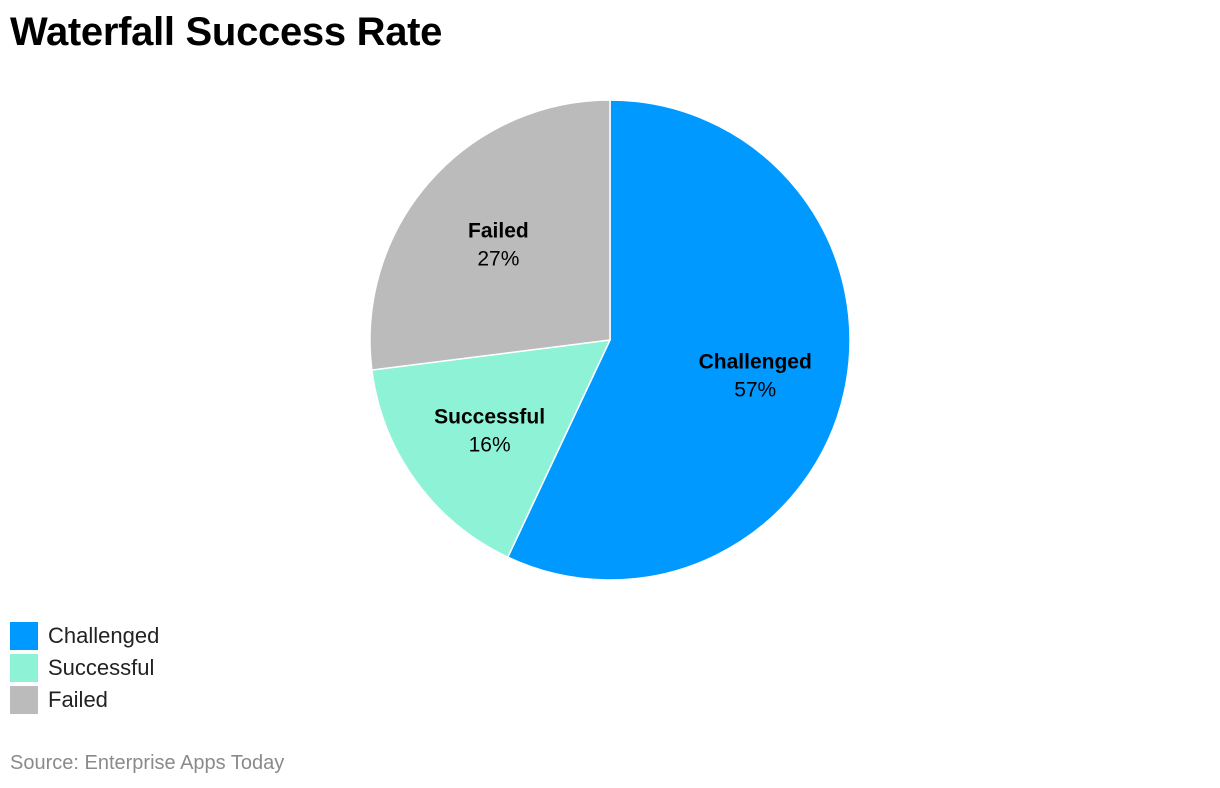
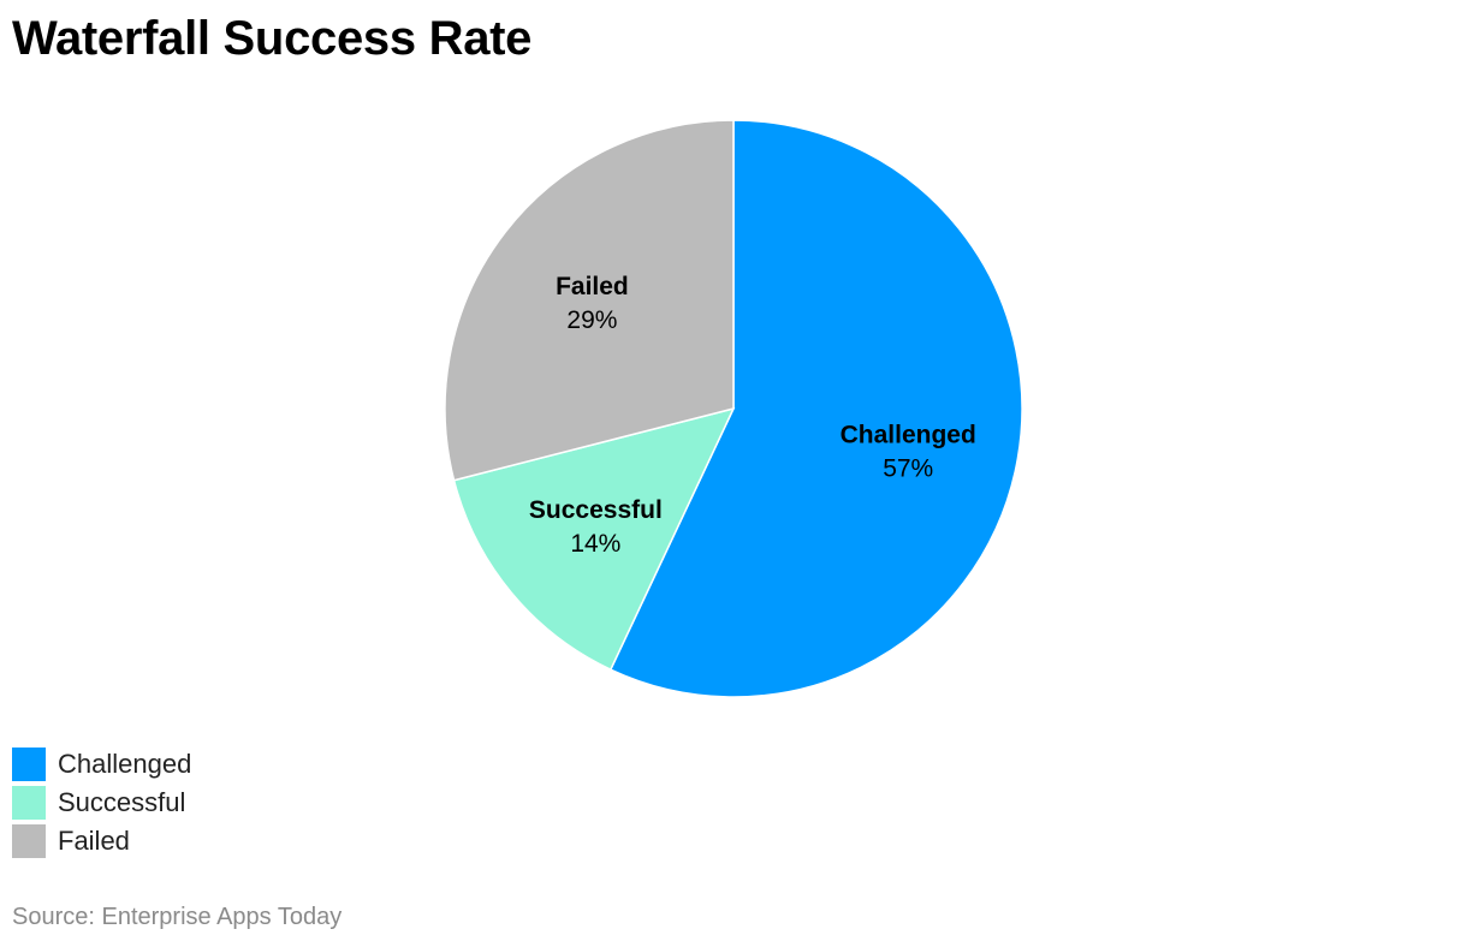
Successful: 16% -> 14%
Failed: 27% -> 29%
